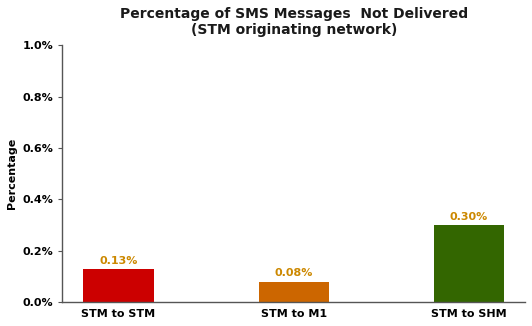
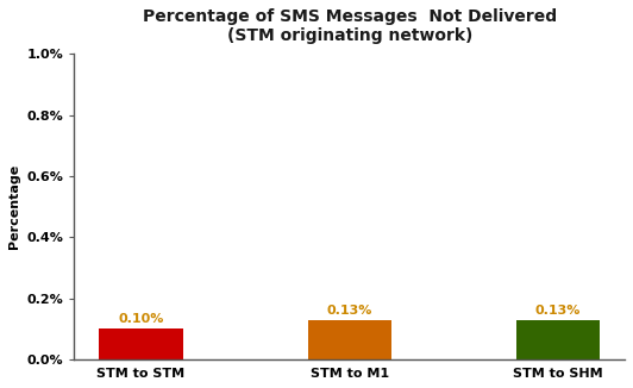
STM to STM: 0.13% -> 0.10%
STM to M1: 0.08% -> 0.13%
STM to SHM: 0.30% -> 0.13%
